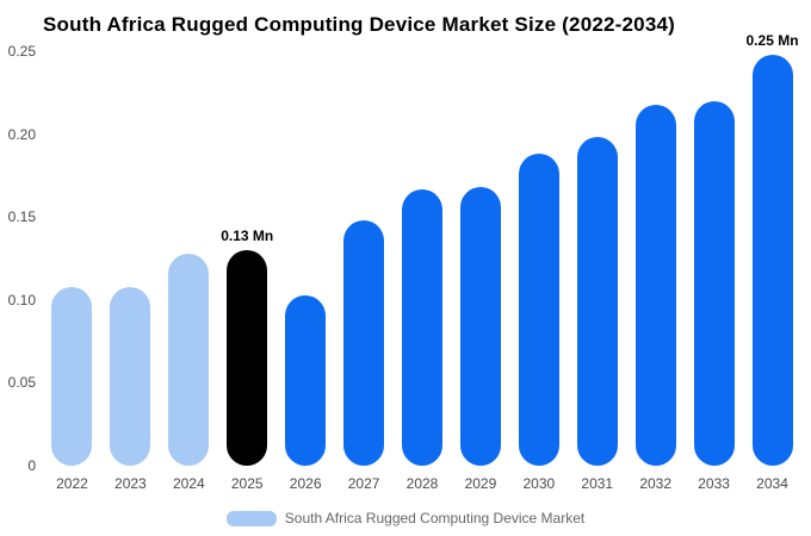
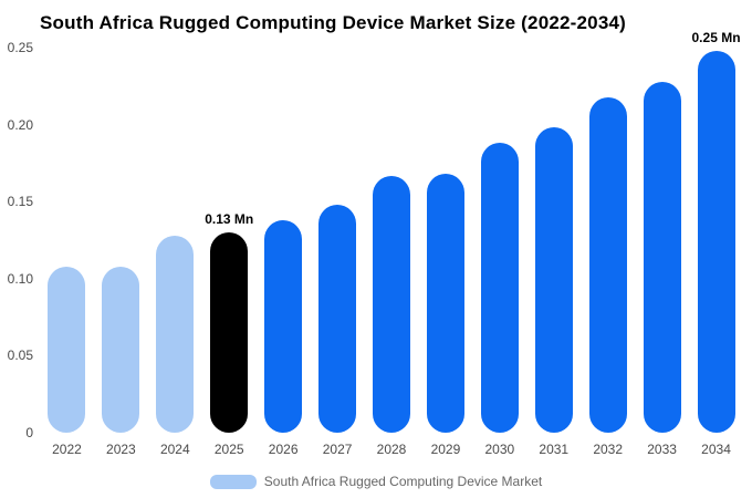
2026: 0.103 -> 0.138
2033: 0.220 -> 0.228
